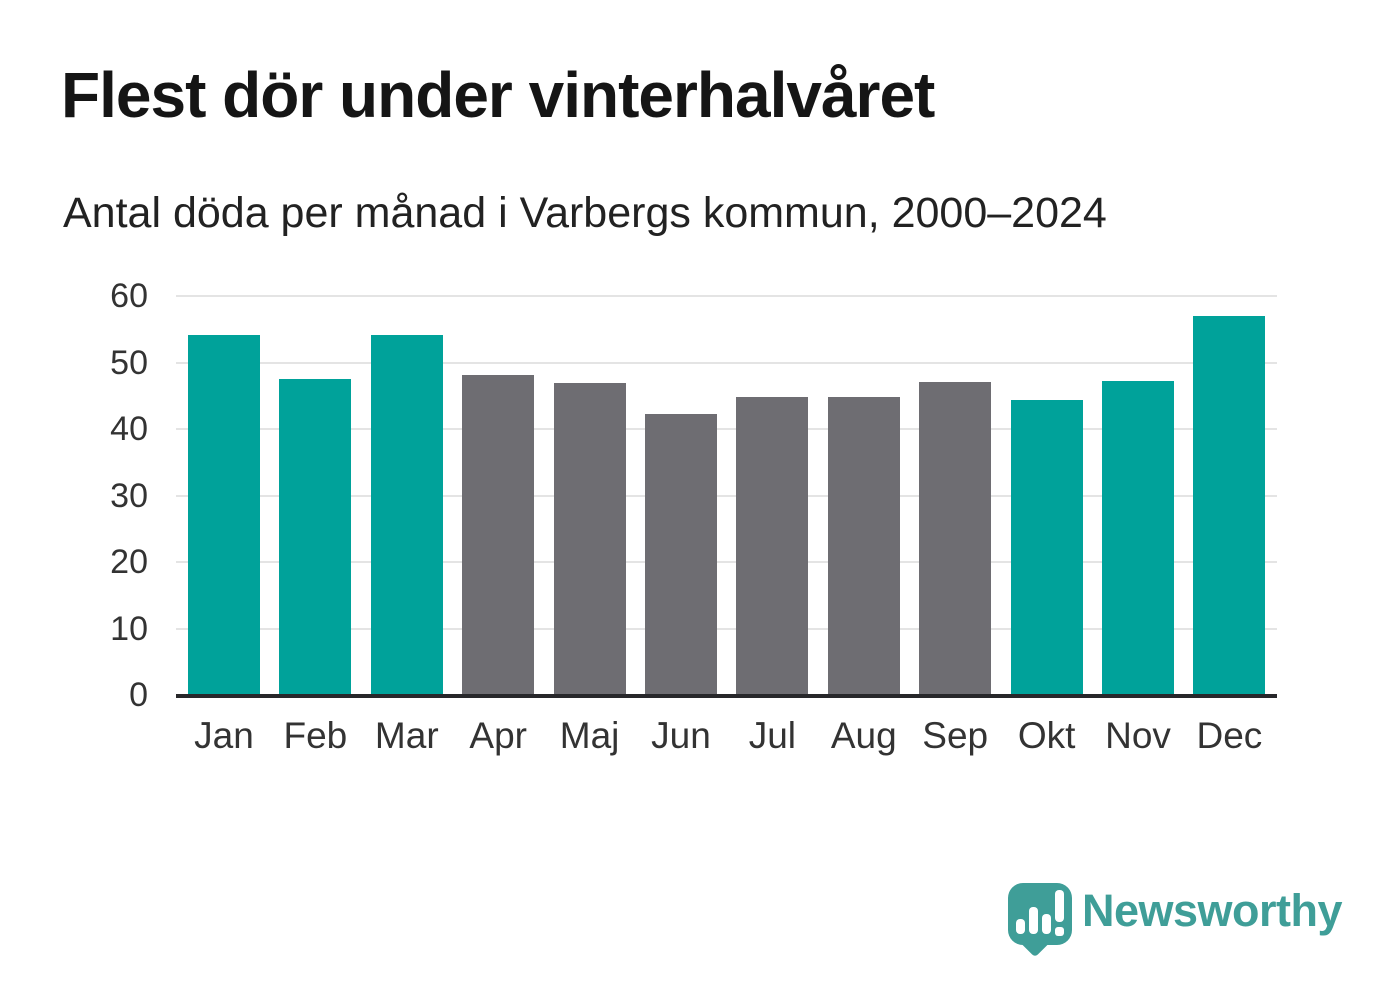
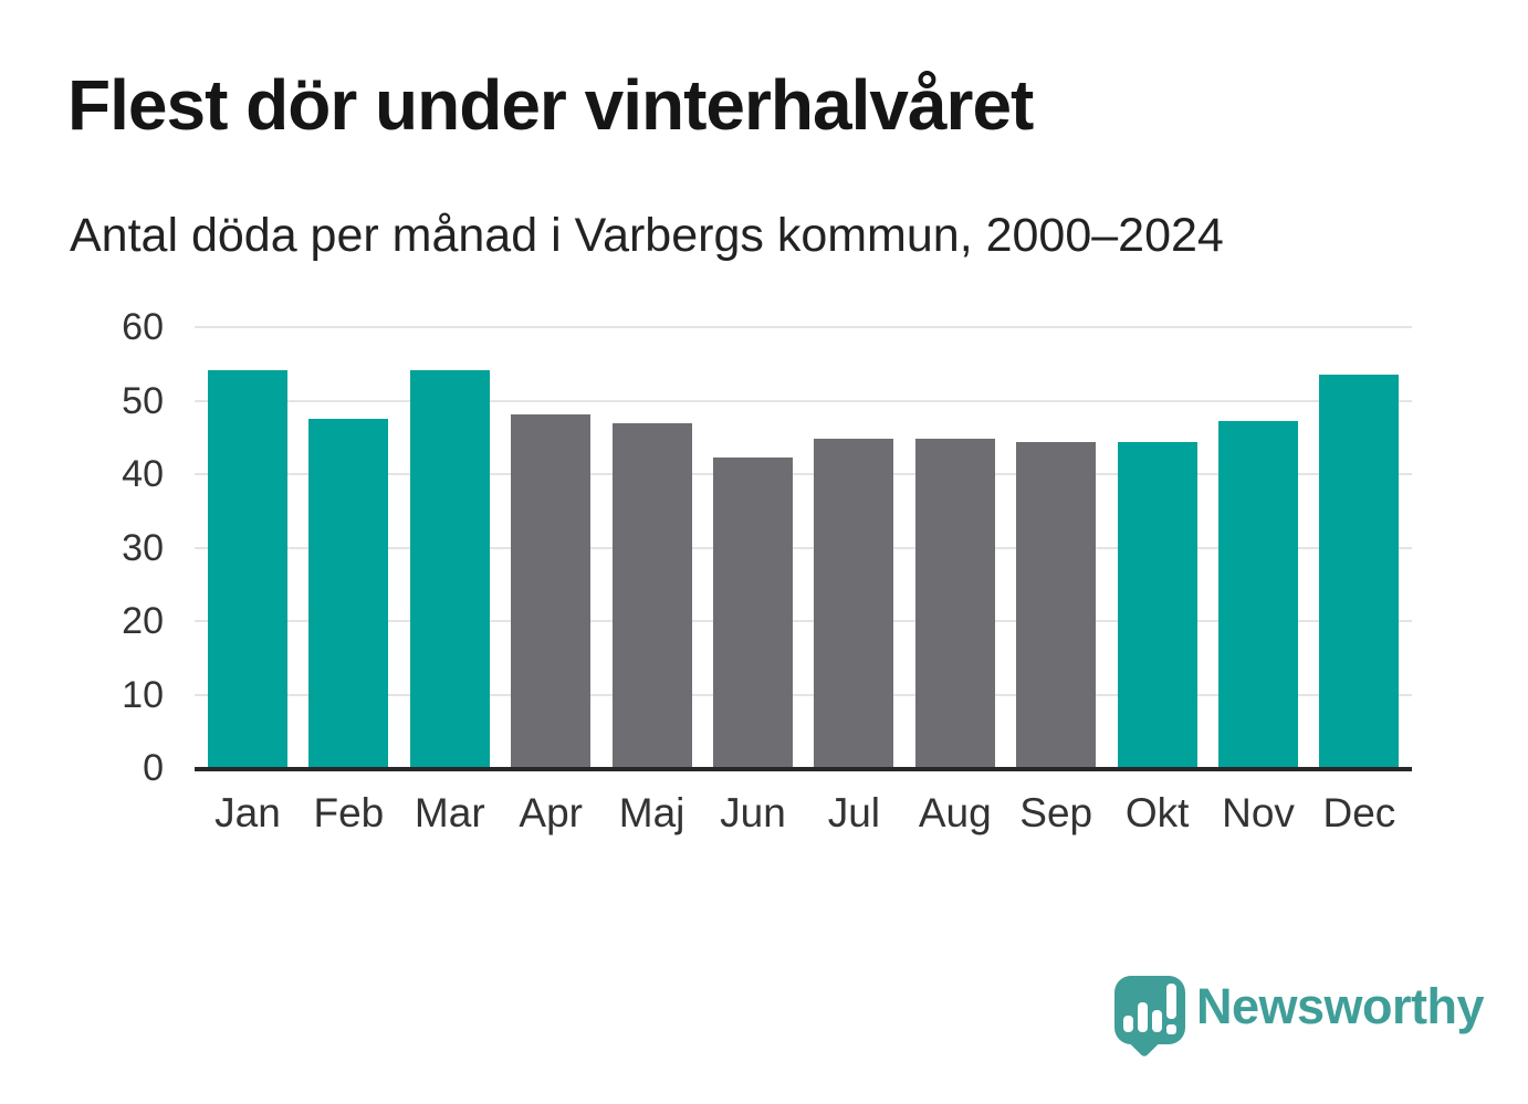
Sep: 47 -> 44
Dec: 57 -> 54
